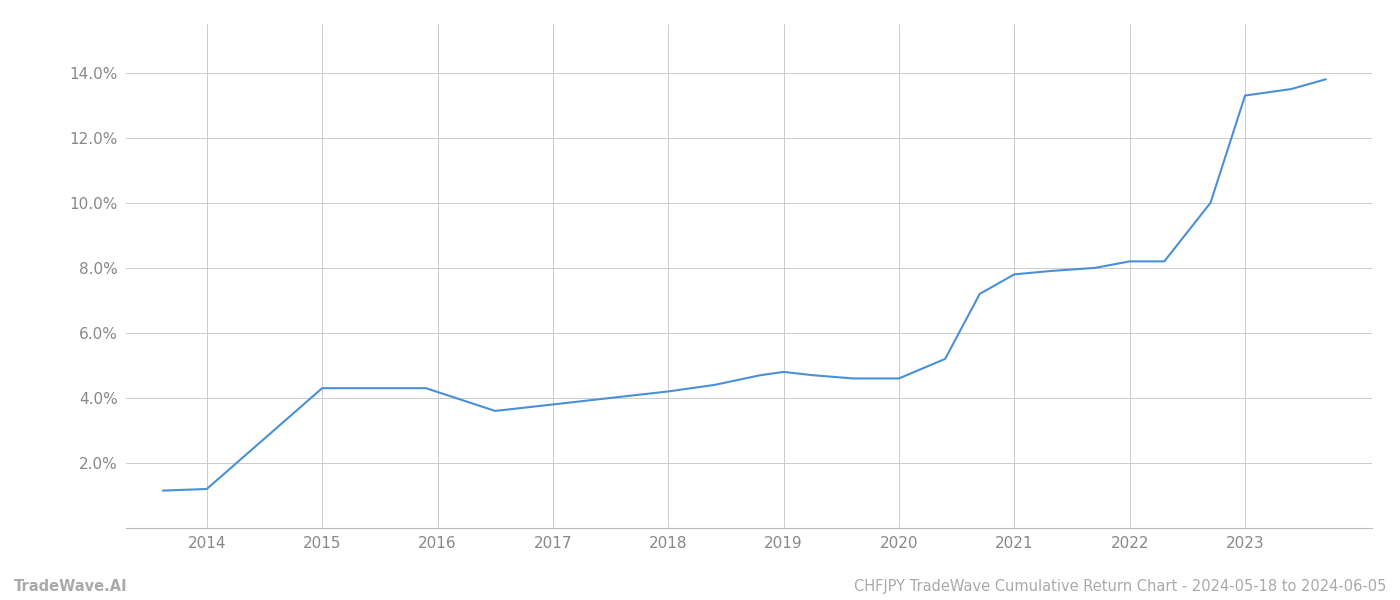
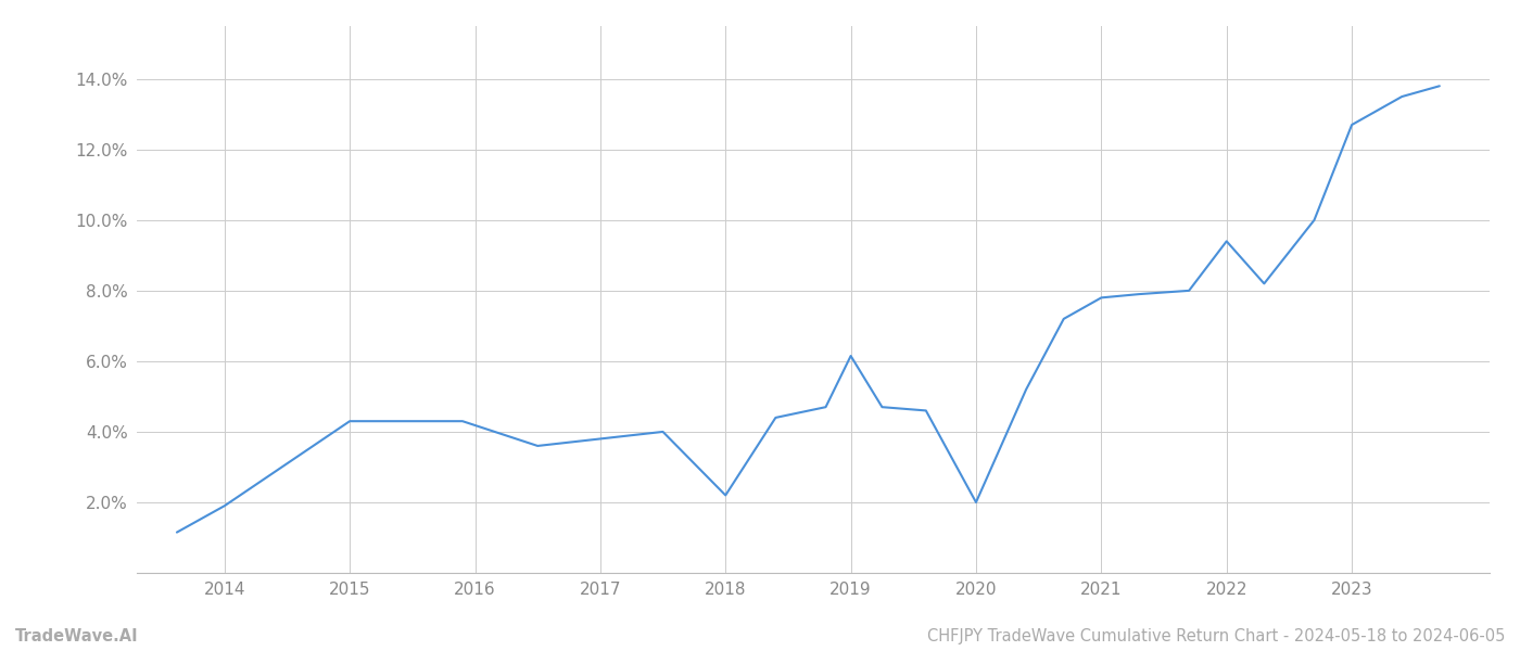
2014: 1.20% -> 1.90%
2018: 4.20% -> 2.20%
2019: 4.80% -> 6.15%
2020: 4.60% -> 2.00%
2022: 8.20% -> 9.40%
2023: 13.30% -> 12.70%
